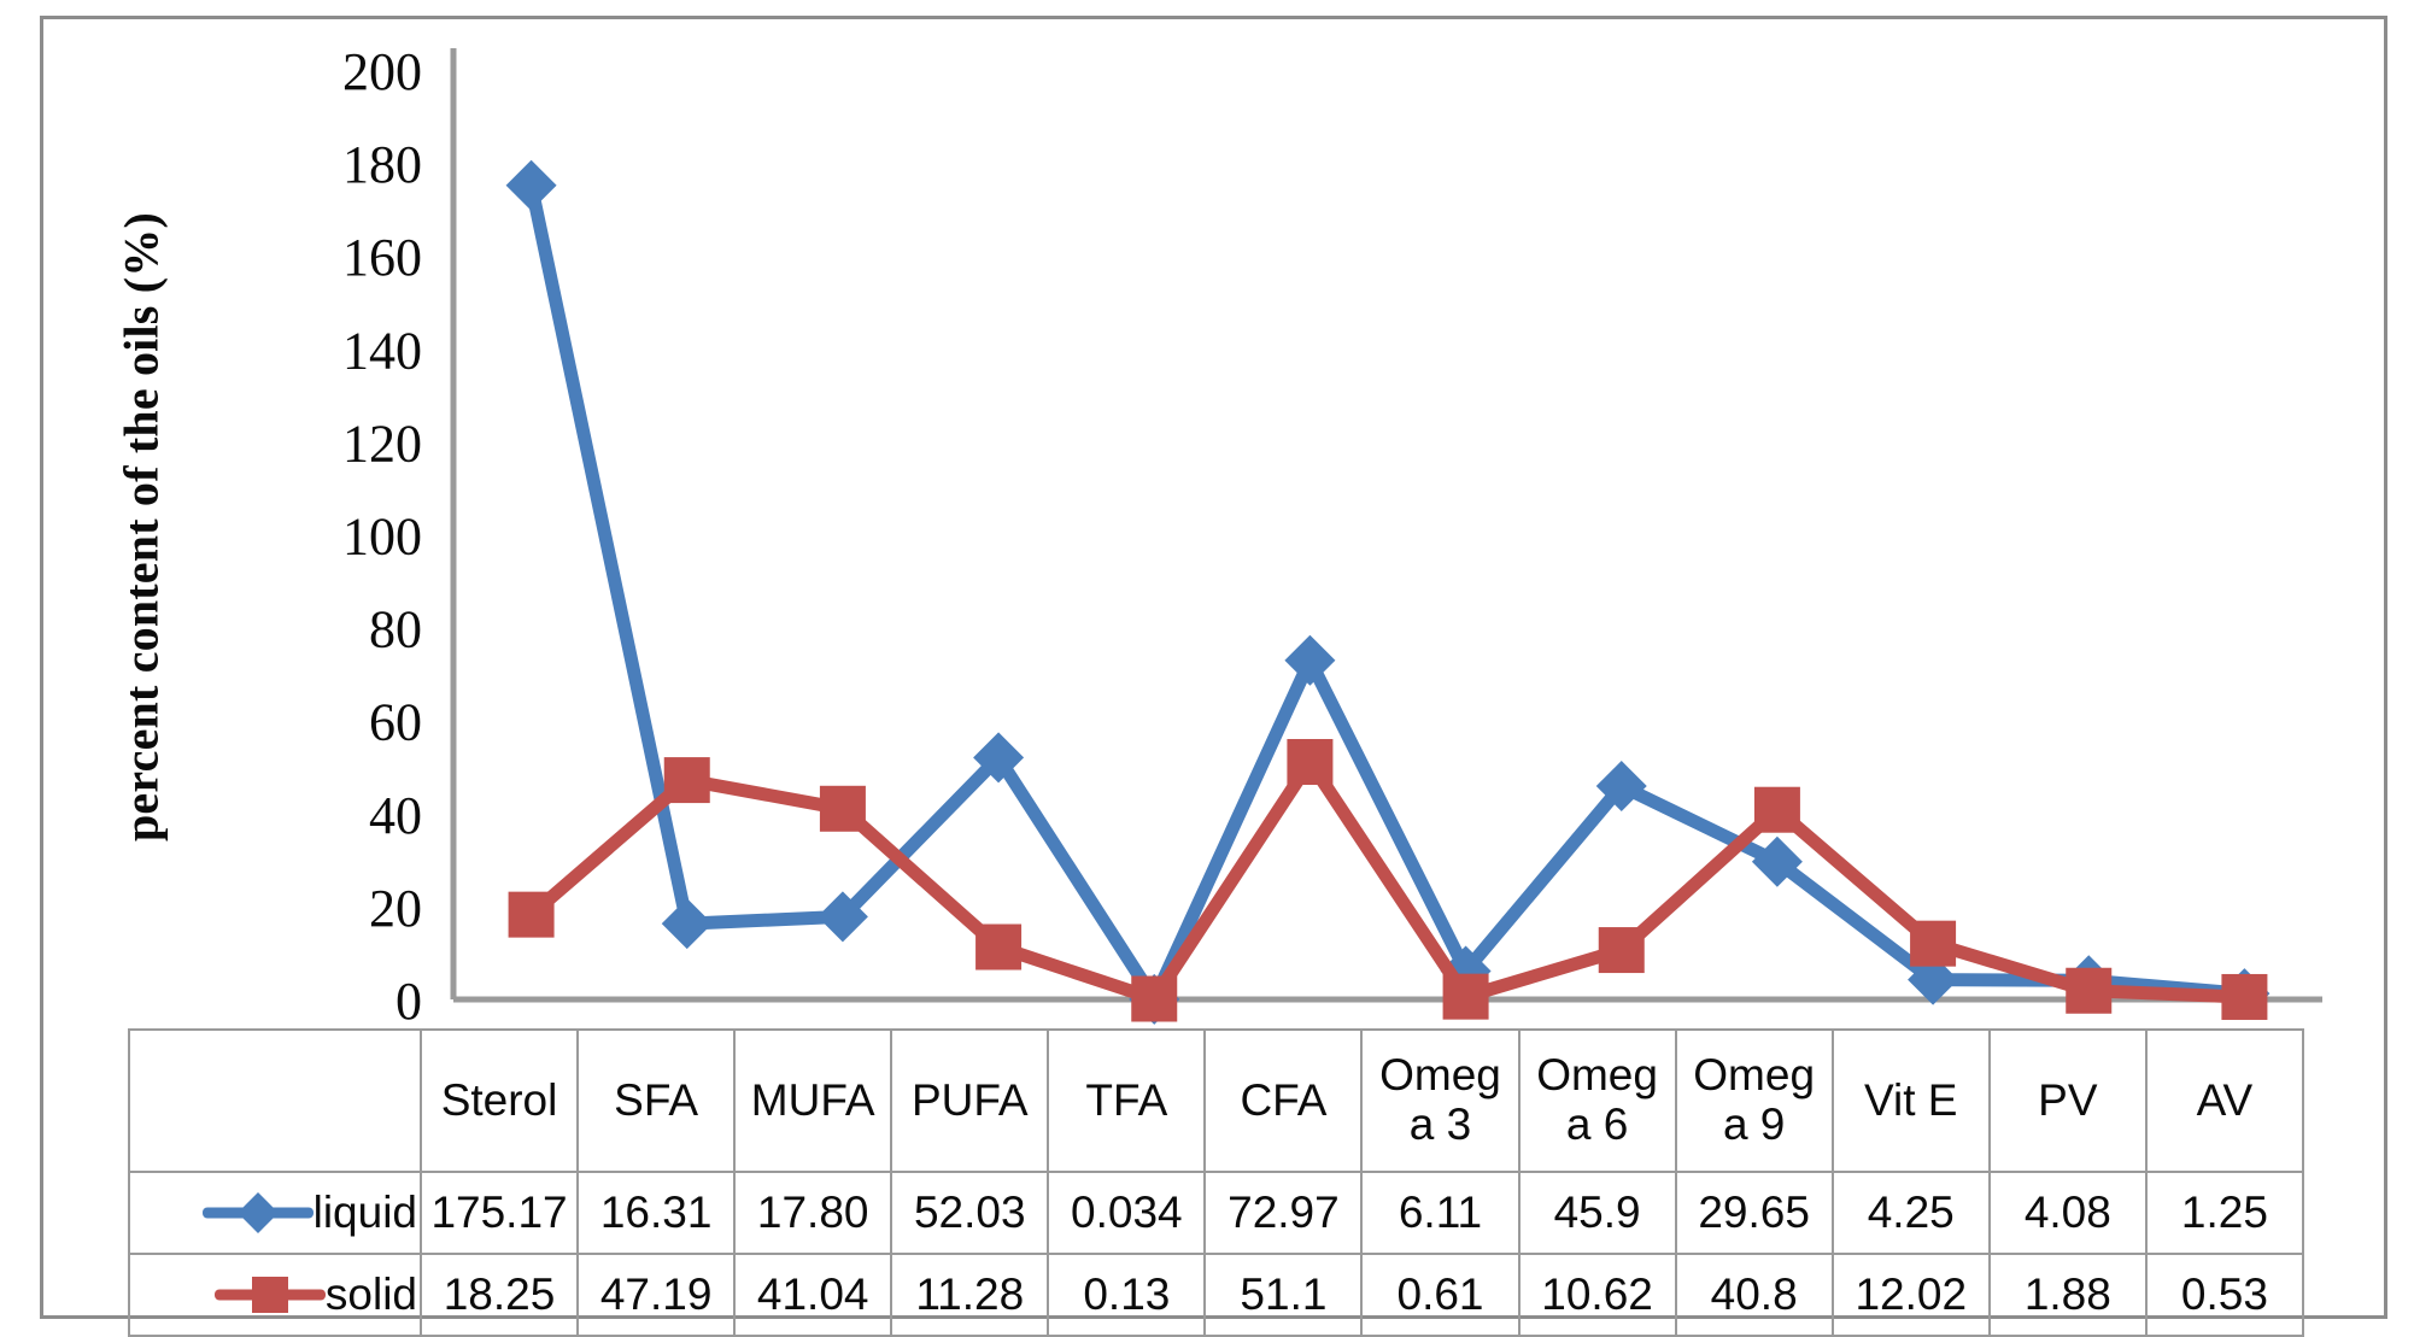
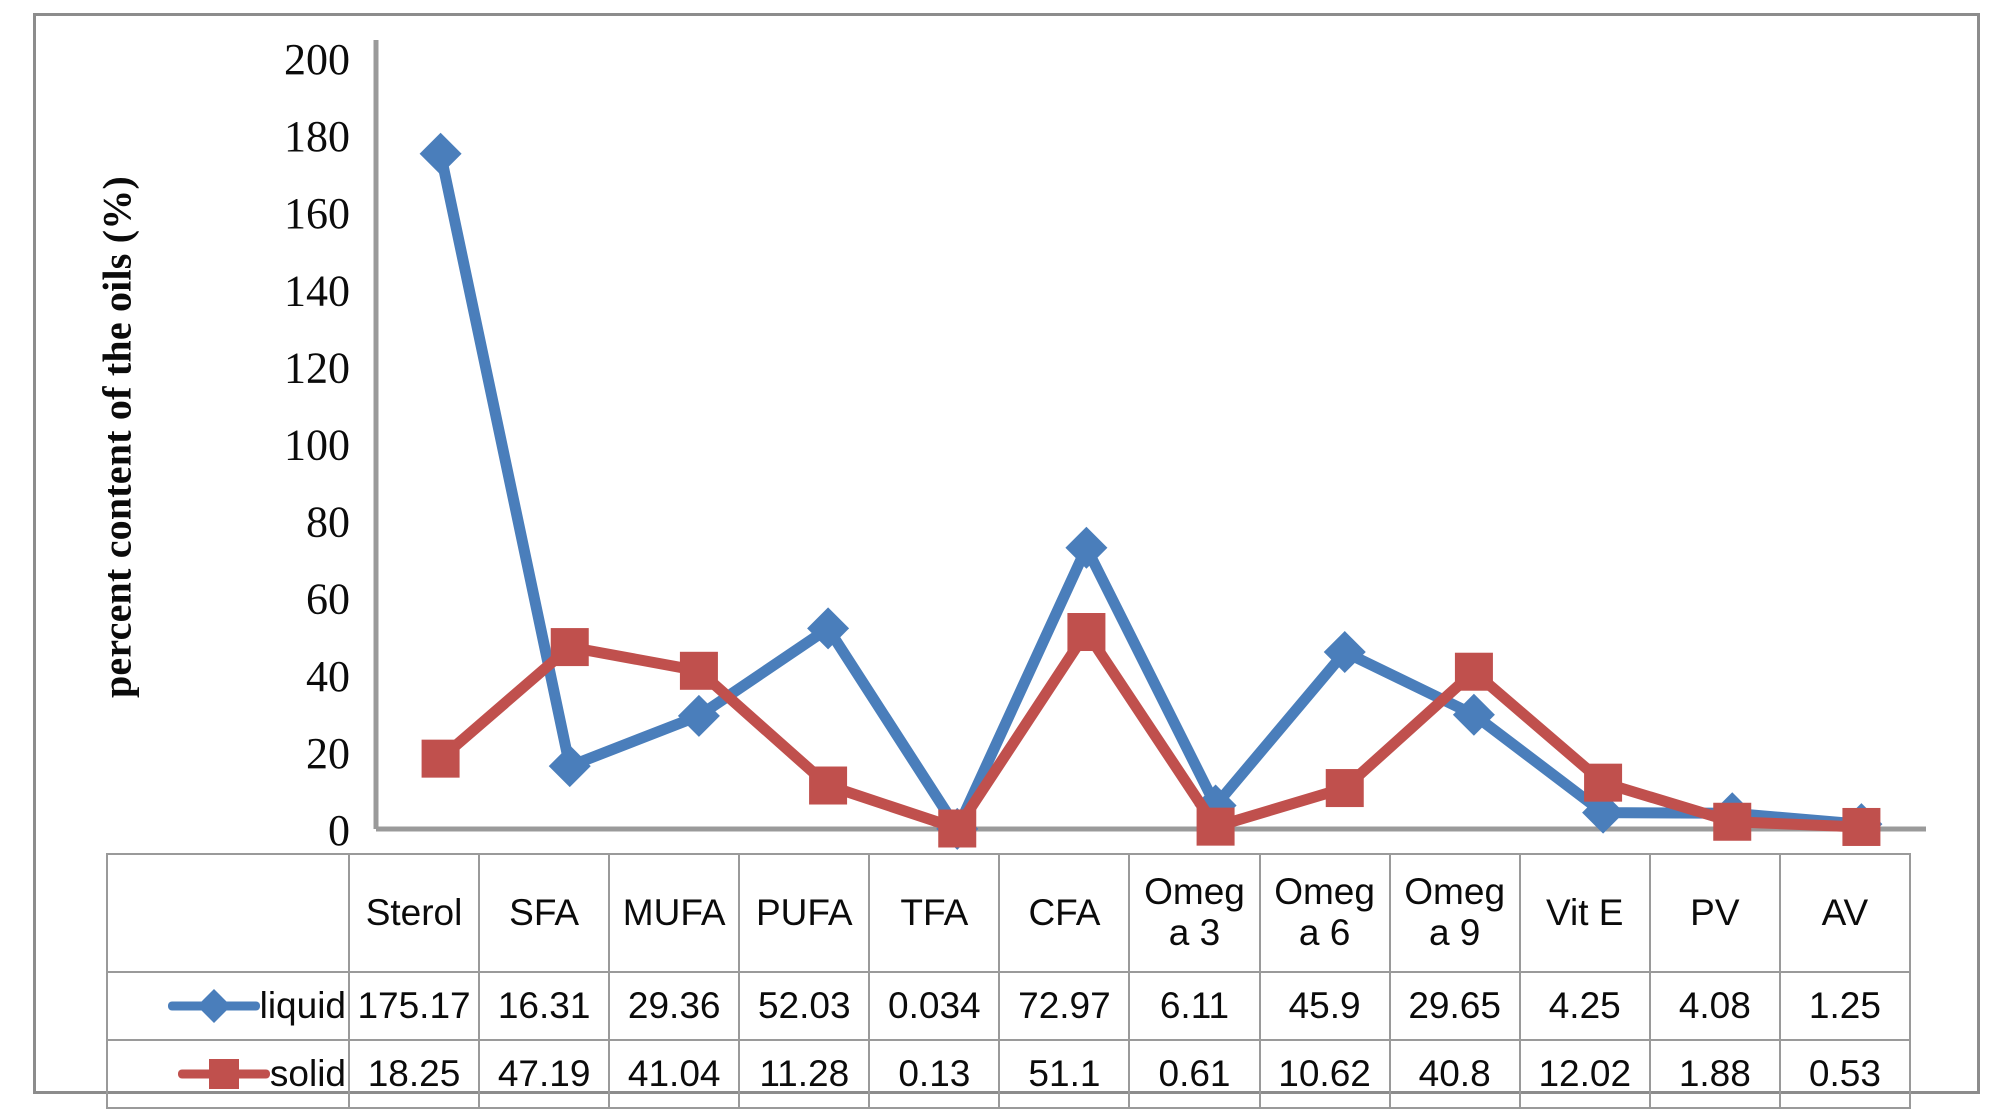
liquid/MUFA: 17.80 -> 29.36
